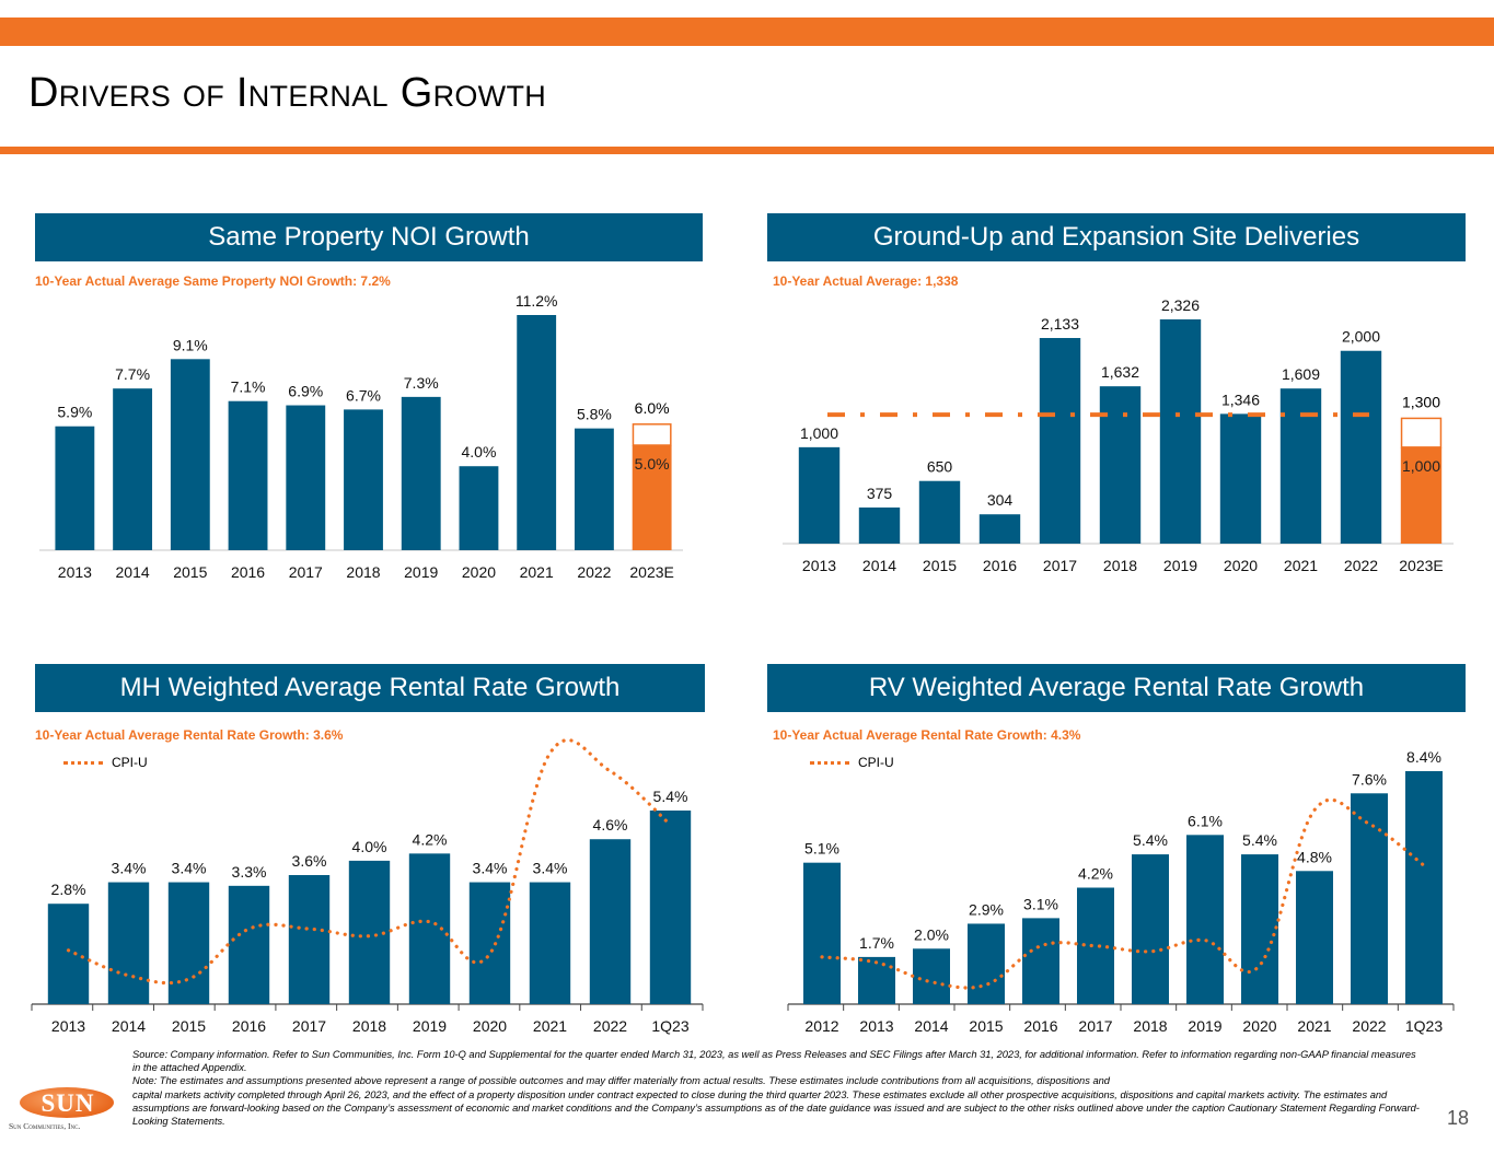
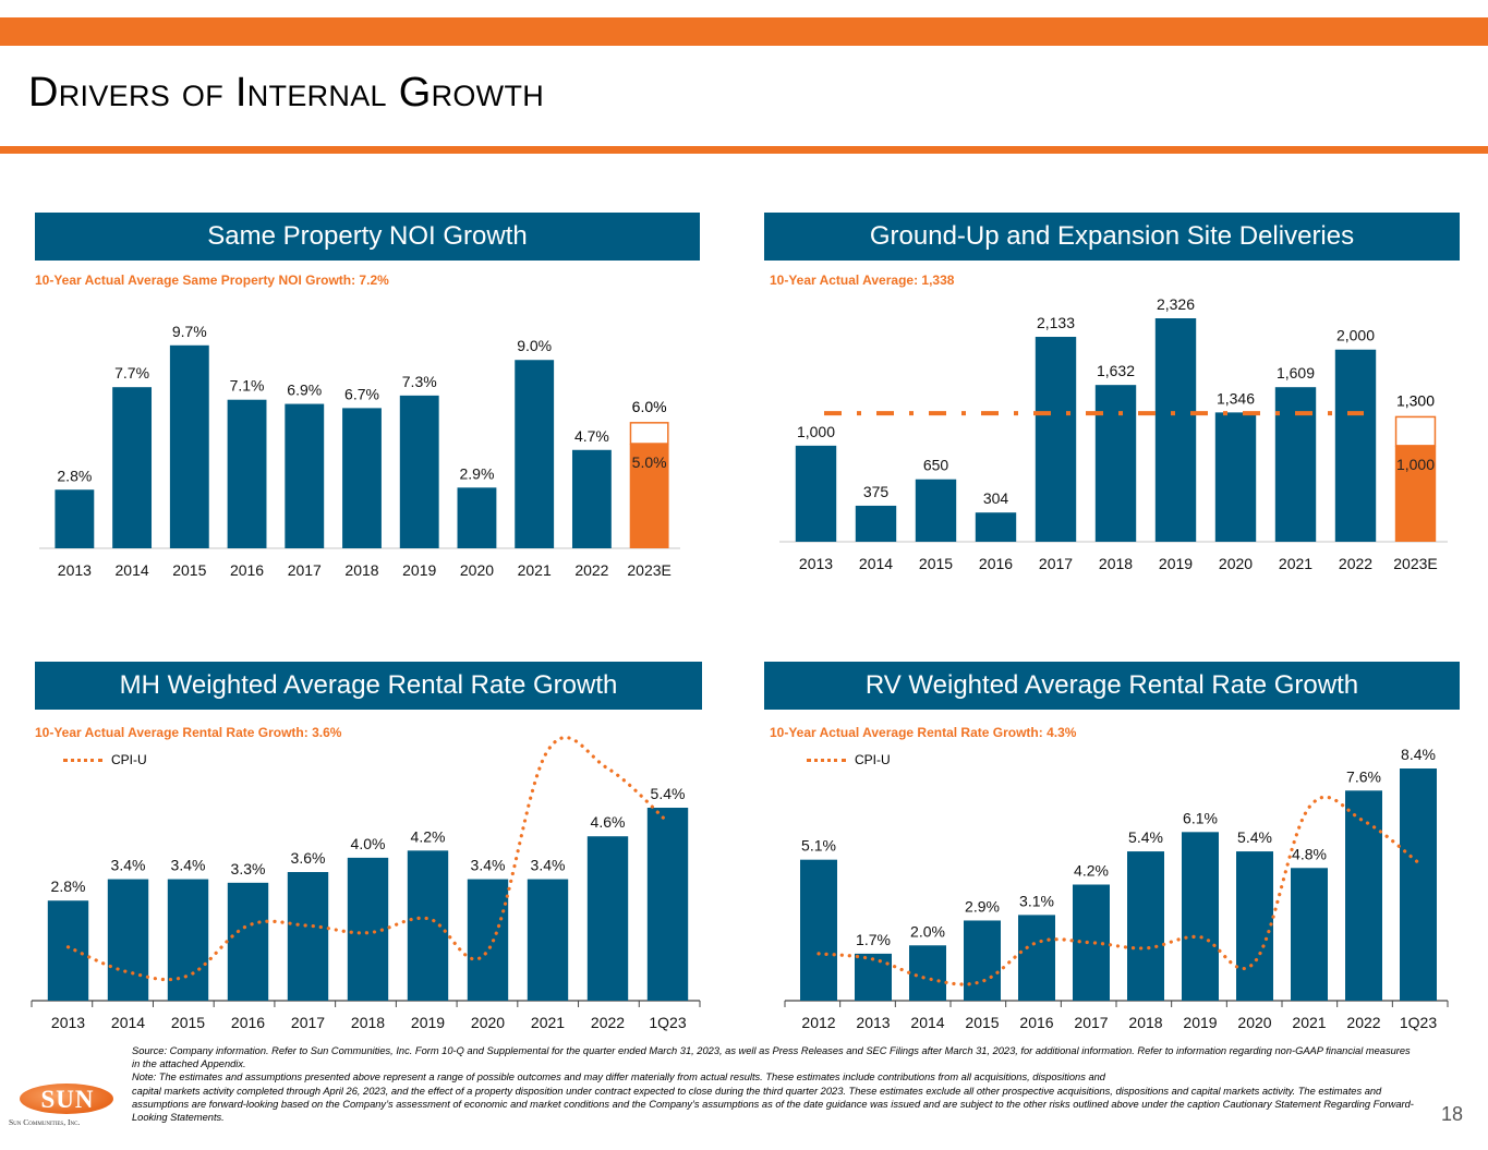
Same Property NOI Growth/2013: 5.9% -> 2.8%
Same Property NOI Growth/2015: 9.1% -> 9.7%
Same Property NOI Growth/2020: 4.0% -> 2.9%
Same Property NOI Growth/2021: 11.2% -> 9.0%
Same Property NOI Growth/2022: 5.8% -> 4.7%
